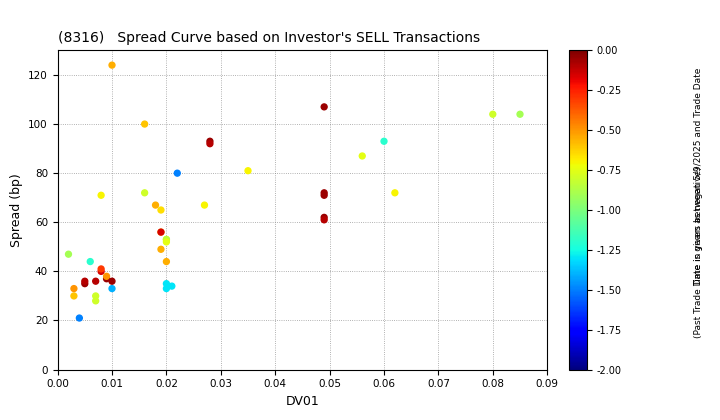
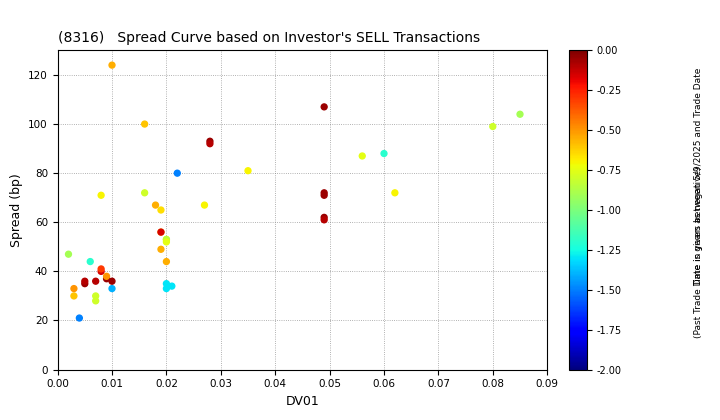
0.06: 93 -> 88
0.08: 104 -> 99
